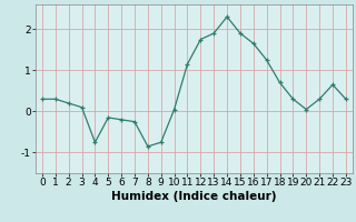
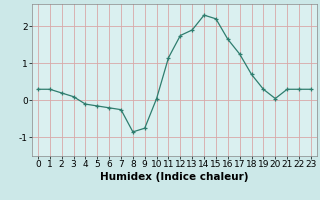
4: -0.75 -> -0.10
15: 1.90 -> 2.20
22: 0.65 -> 0.30
